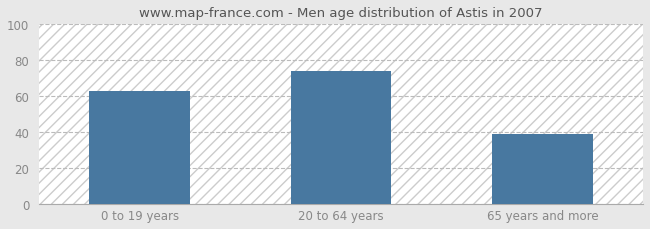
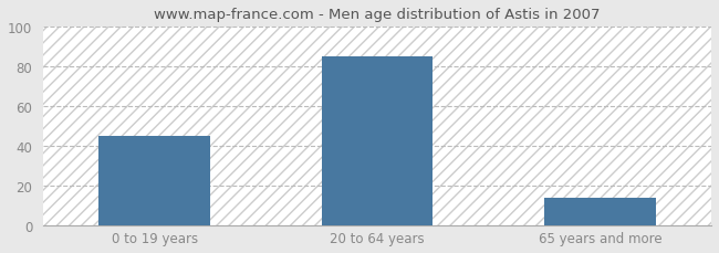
0 to 19 years: 63 -> 45
20 to 64 years: 74 -> 85
65 years and more: 39 -> 14
